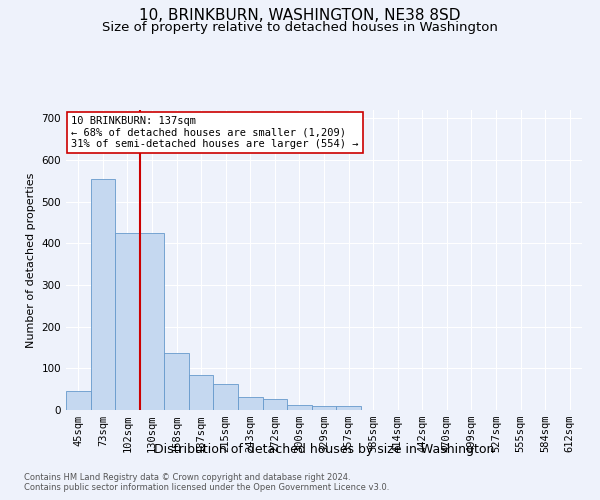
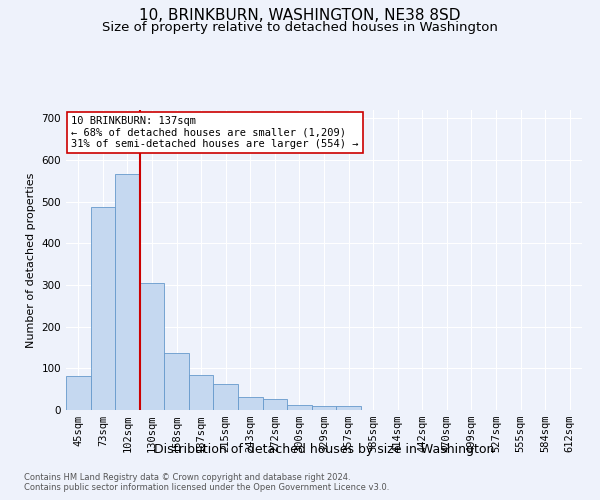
45sqm: 45 -> 82
73sqm: 555 -> 487
102sqm: 425 -> 567
130sqm: 425 -> 304
